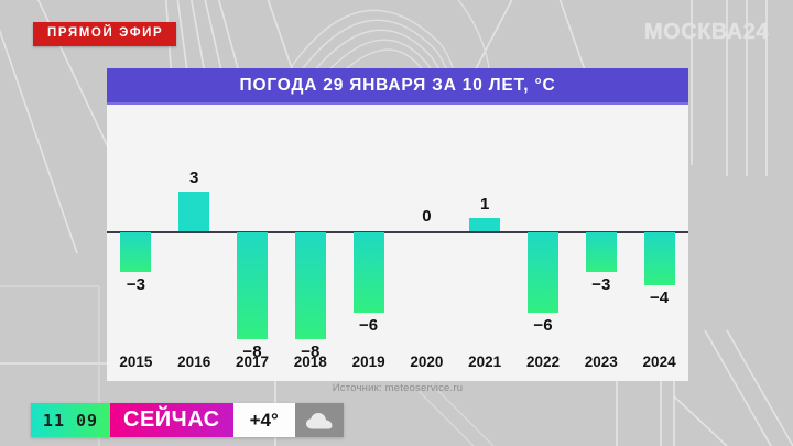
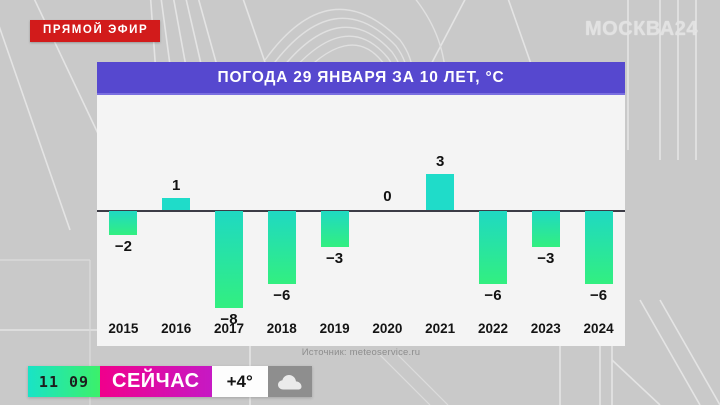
2015: −3 -> −2
2016: 3 -> 1
2018: −8 -> −6
2019: −6 -> −3
2021: 1 -> 3
2024: −4 -> −6
